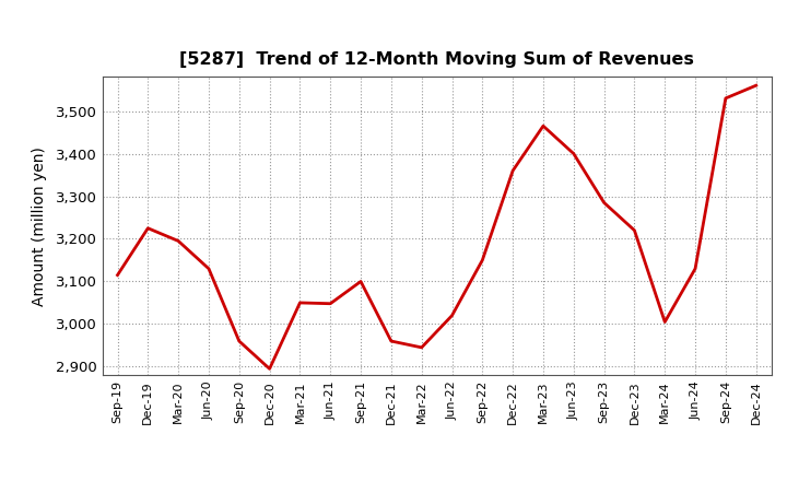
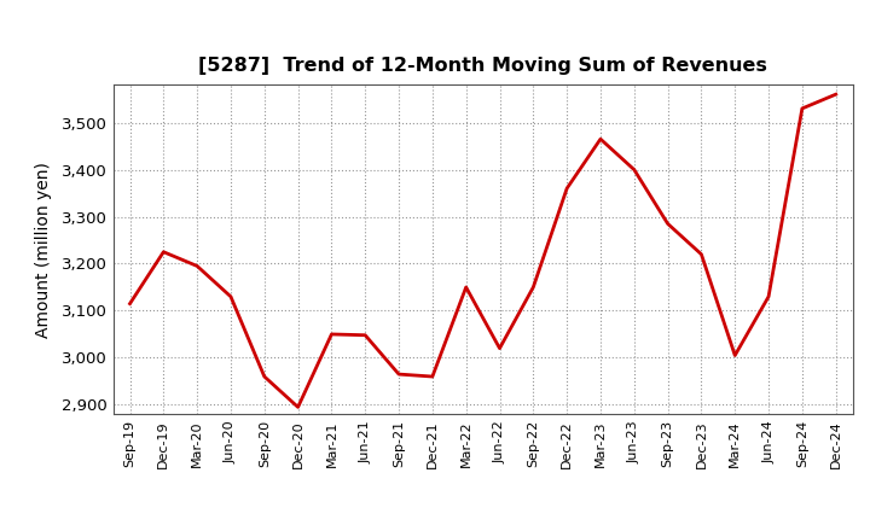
Sep-21: 3,100 -> 2,965
Mar-22: 2,945 -> 3,150
